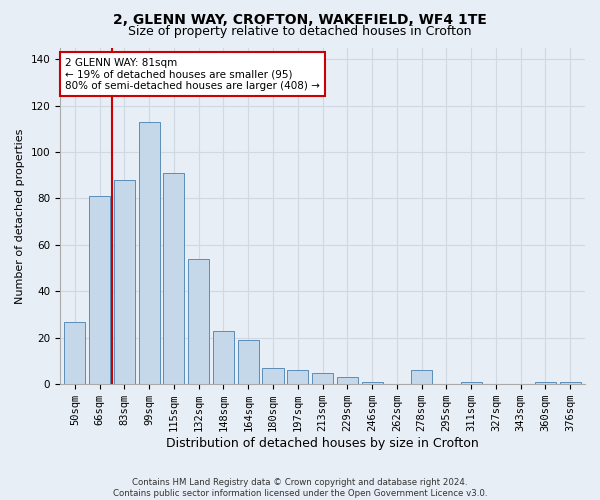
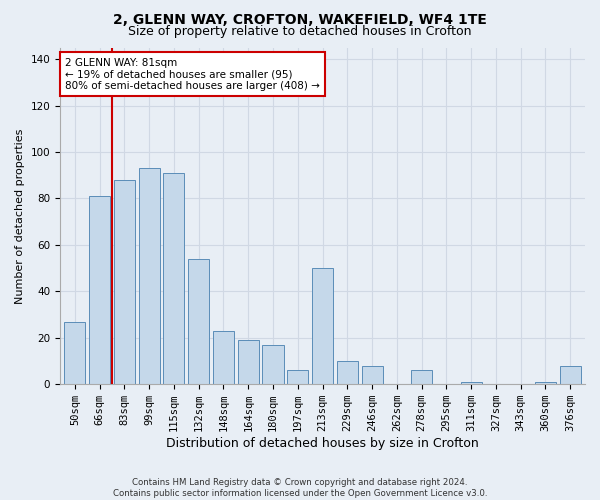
99sqm: 113 -> 93
180sqm: 7 -> 17
213sqm: 5 -> 50
229sqm: 3 -> 10
246sqm: 1 -> 8
376sqm: 1 -> 8
